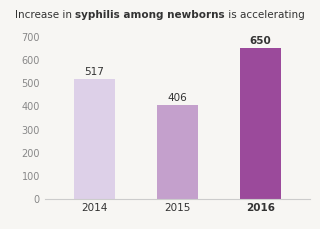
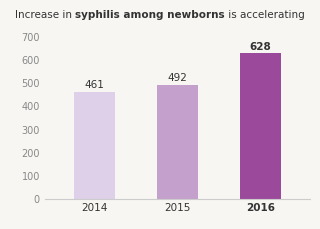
2014: 517 -> 461
2015: 406 -> 492
2016: 650 -> 628
